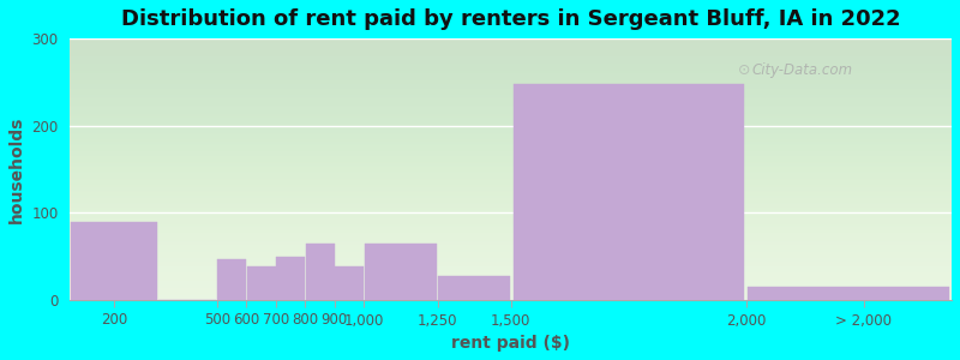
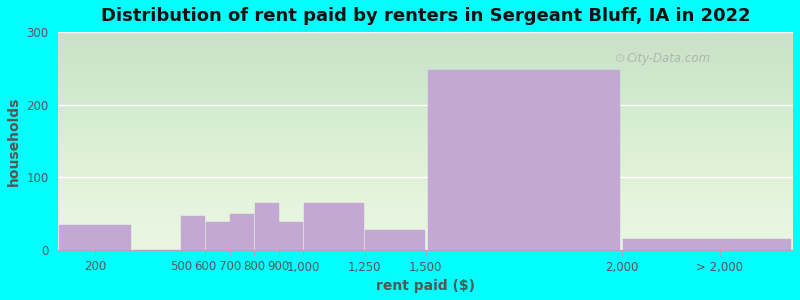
200: 90 -> 35
